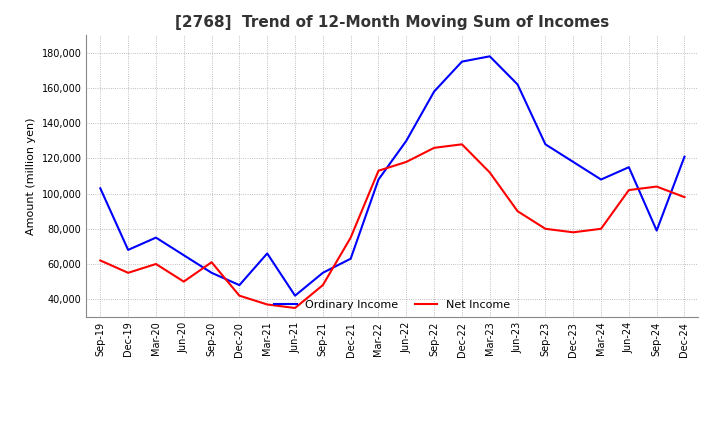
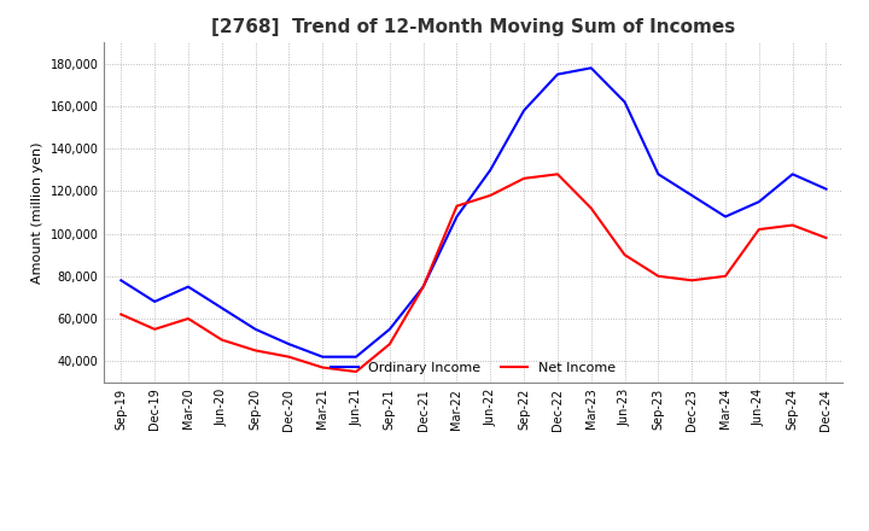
Ordinary Income/Sep-19: 103,000 -> 78,000
Net Income/Sep-20: 61,000 -> 45,000
Ordinary Income/Mar-21: 66,000 -> 42,000
Ordinary Income/Dec-21: 63,000 -> 75,000
Ordinary Income/Sep-24: 79,000 -> 128,000
